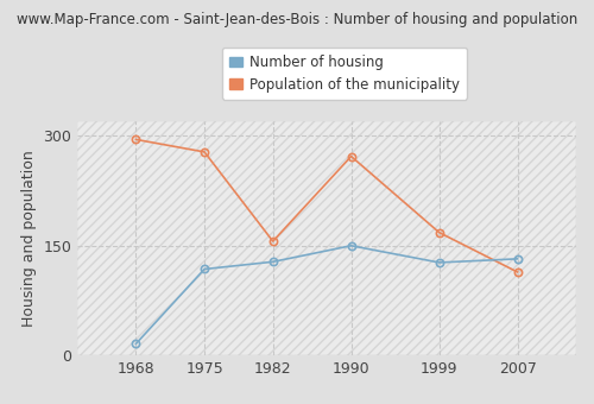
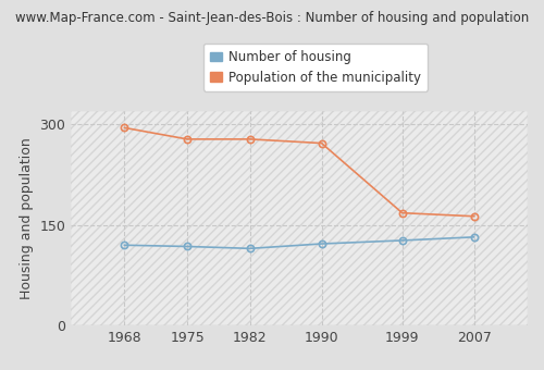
Number of housing/1968: 16 -> 120
Number of housing/1982: 128 -> 115
Population of the municipality/1982: 156 -> 278
Number of housing/1990: 150 -> 122
Population of the municipality/2007: 114 -> 163
